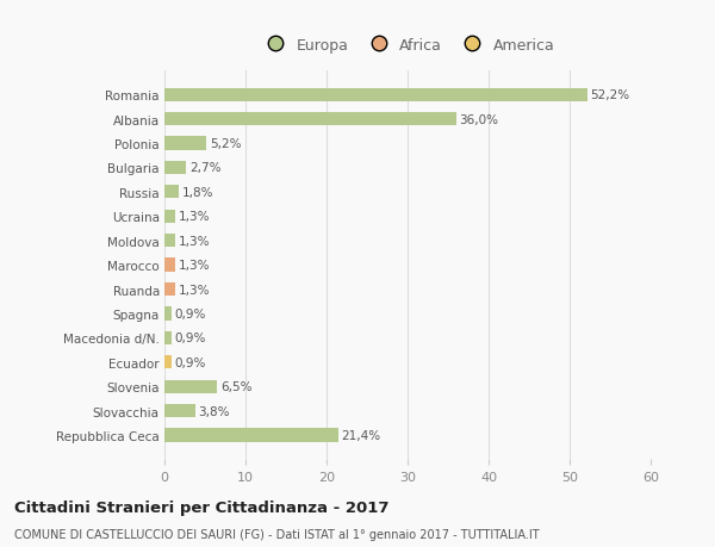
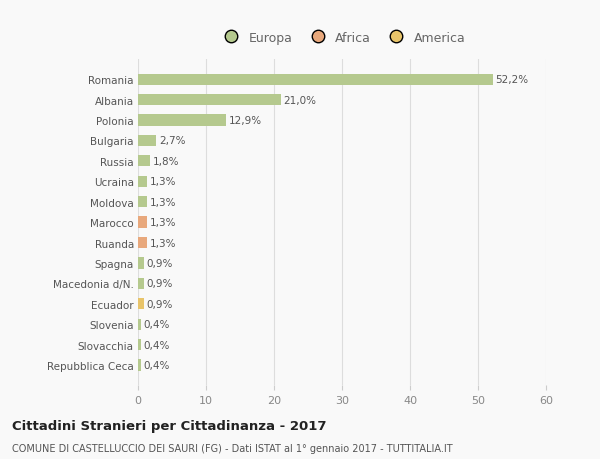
Albania: 36,0% -> 21,0%
Polonia: 5,2% -> 12,9%
Slovenia: 6,5% -> 0,4%
Slovacchia: 3,8% -> 0,4%
Repubblica Ceca: 21,4% -> 0,4%
